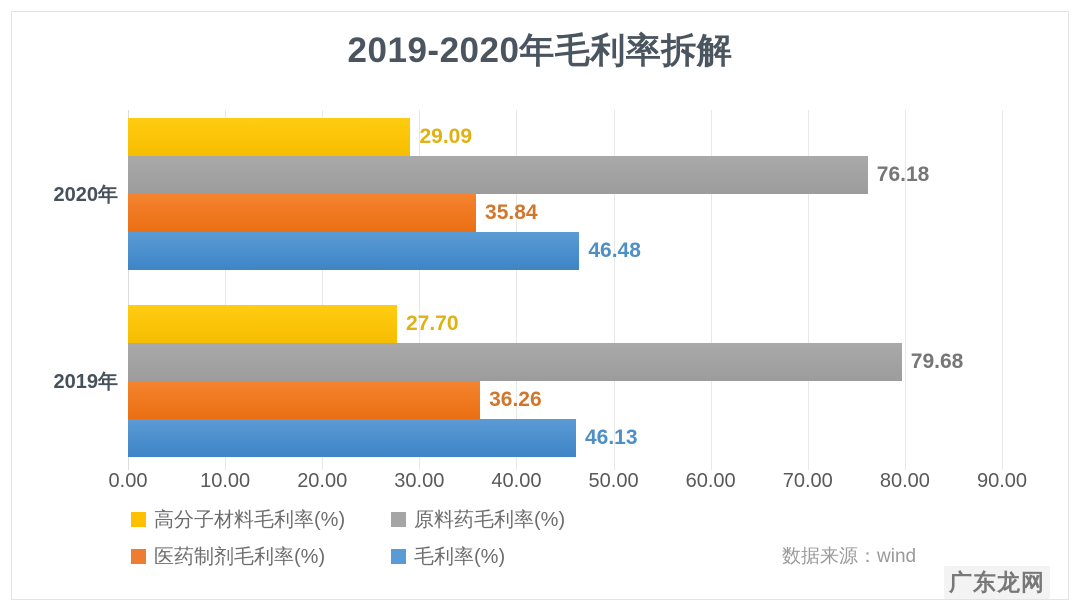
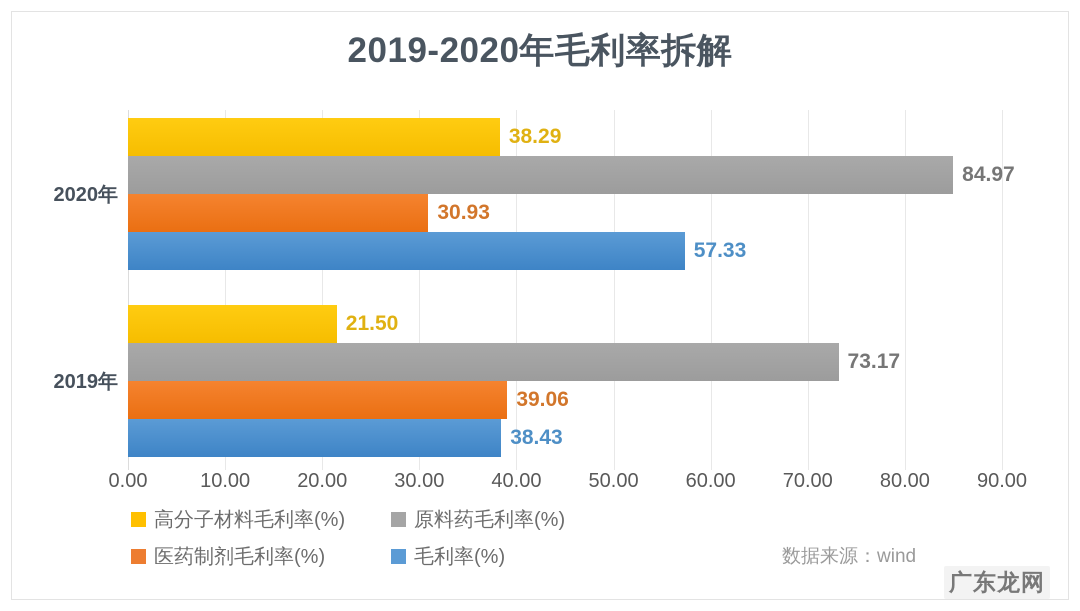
高分子材料毛利率(%)/2020年: 29.09 -> 38.29
原料药毛利率(%)/2020年: 76.18 -> 84.97
医药制剂毛利率(%)/2020年: 35.84 -> 30.93
毛利率(%)/2020年: 46.48 -> 57.33
高分子材料毛利率(%)/2019年: 27.70 -> 21.50
原料药毛利率(%)/2019年: 79.68 -> 73.17
医药制剂毛利率(%)/2019年: 36.26 -> 39.06
毛利率(%)/2019年: 46.13 -> 38.43
